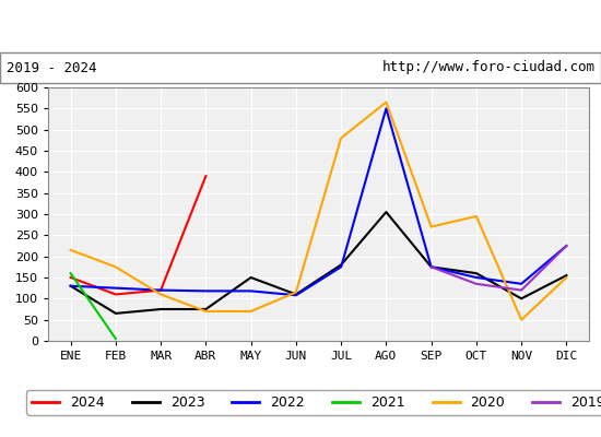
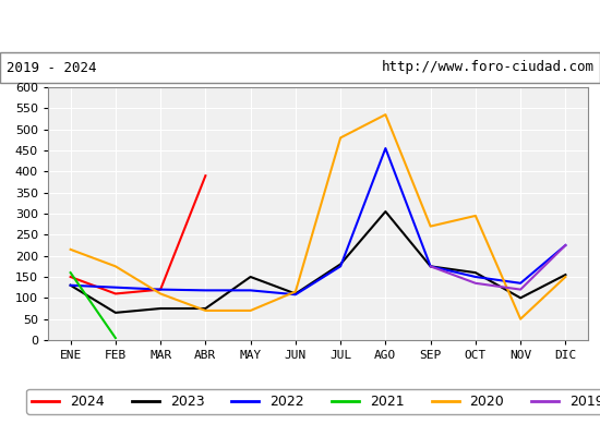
2022/AGO: 550 -> 455
2020/AGO: 565 -> 535
